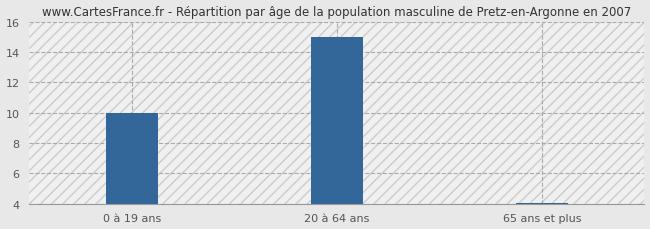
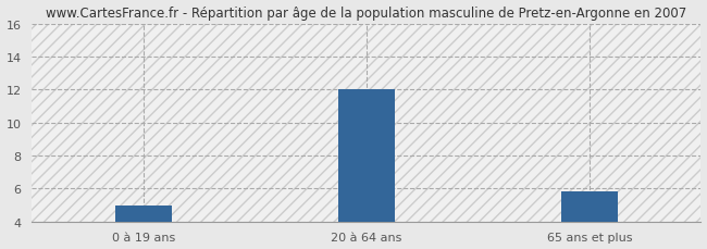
0 à 19 ans: 10.0 -> 5.0
20 à 64 ans: 15.0 -> 12.0
65 ans et plus: 4.1 -> 5.8
